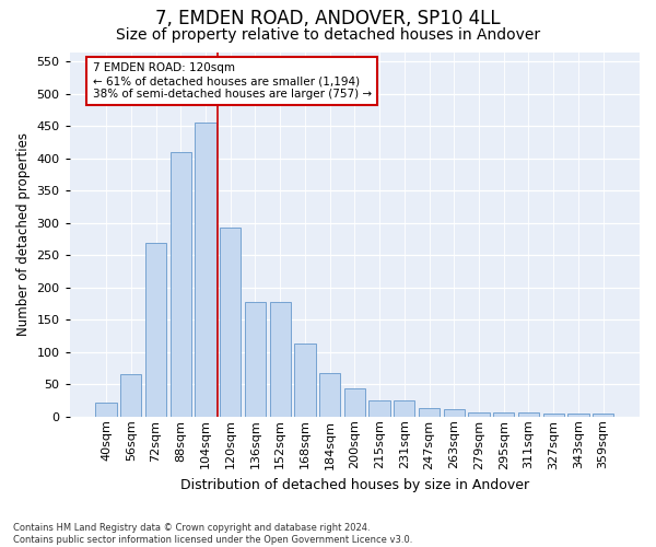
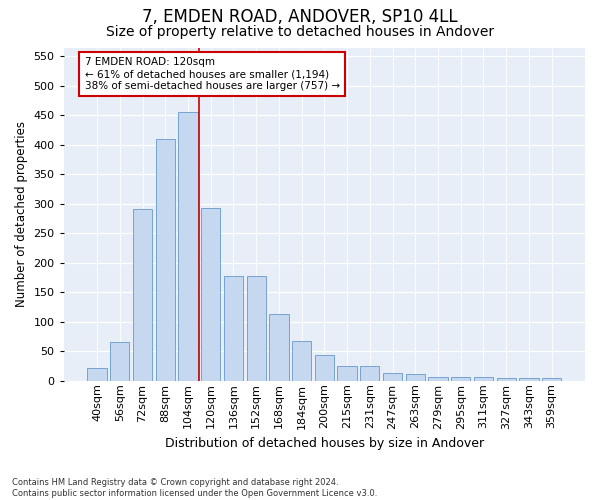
72sqm: 270 -> 292
